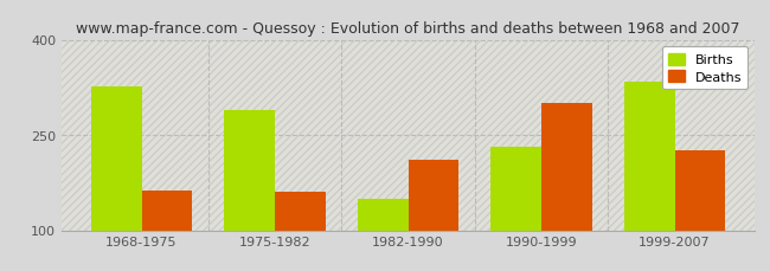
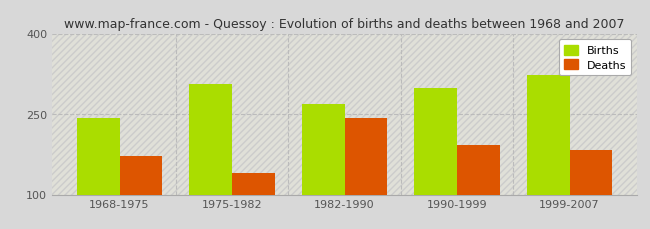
Births/1968-1975: 326 -> 242
Deaths/1968-1975: 162 -> 172
Births/1975-1982: 290 -> 305
Deaths/1975-1982: 160 -> 140
Births/1982-1990: 150 -> 268
Deaths/1982-1990: 210 -> 242
Births/1990-1999: 232 -> 298
Deaths/1990-1999: 300 -> 192
Births/1999-2007: 334 -> 322
Deaths/1999-2007: 226 -> 183
